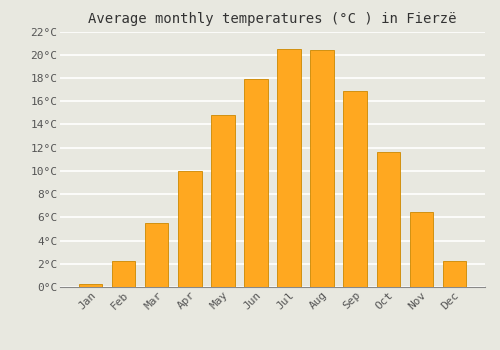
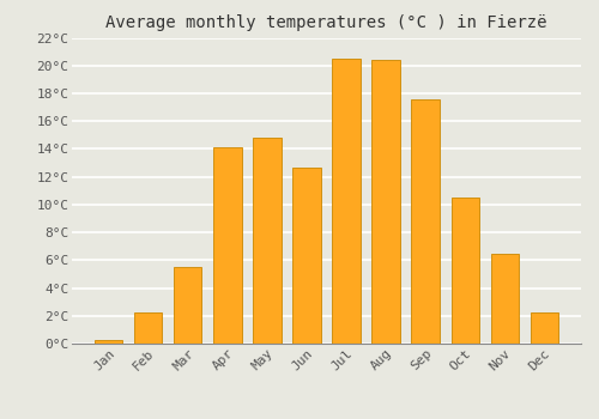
Apr: 10.0°C -> 14.1°C
Jun: 17.9°C -> 12.7°C
Sep: 16.9°C -> 17.6°C
Oct: 11.6°C -> 10.5°C
